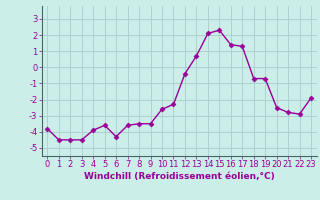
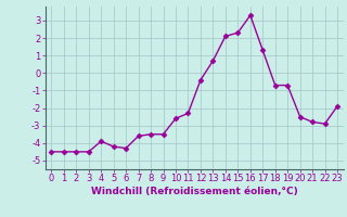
0: -3.8 -> -4.5
5: -3.6 -> -4.2
16: 1.4 -> 3.3
